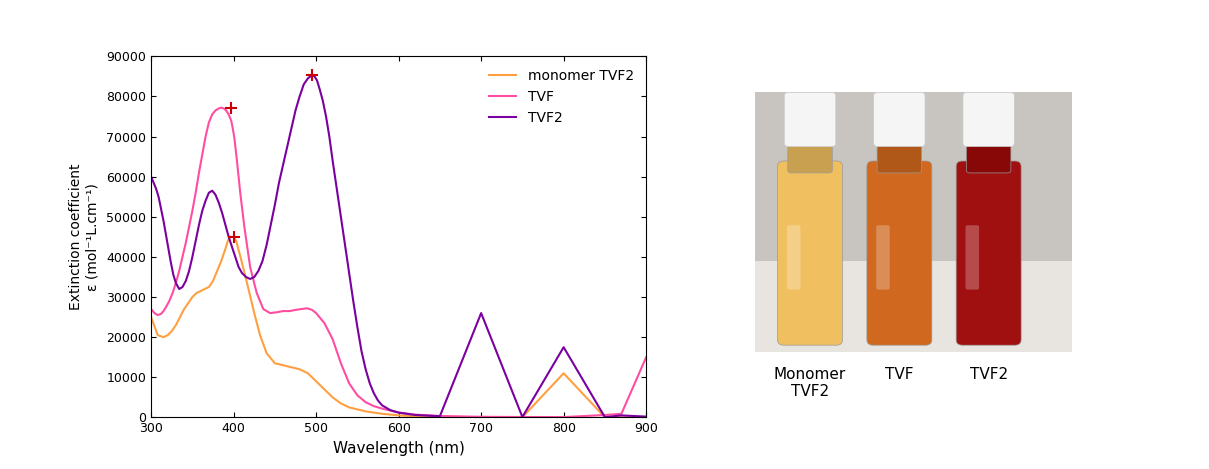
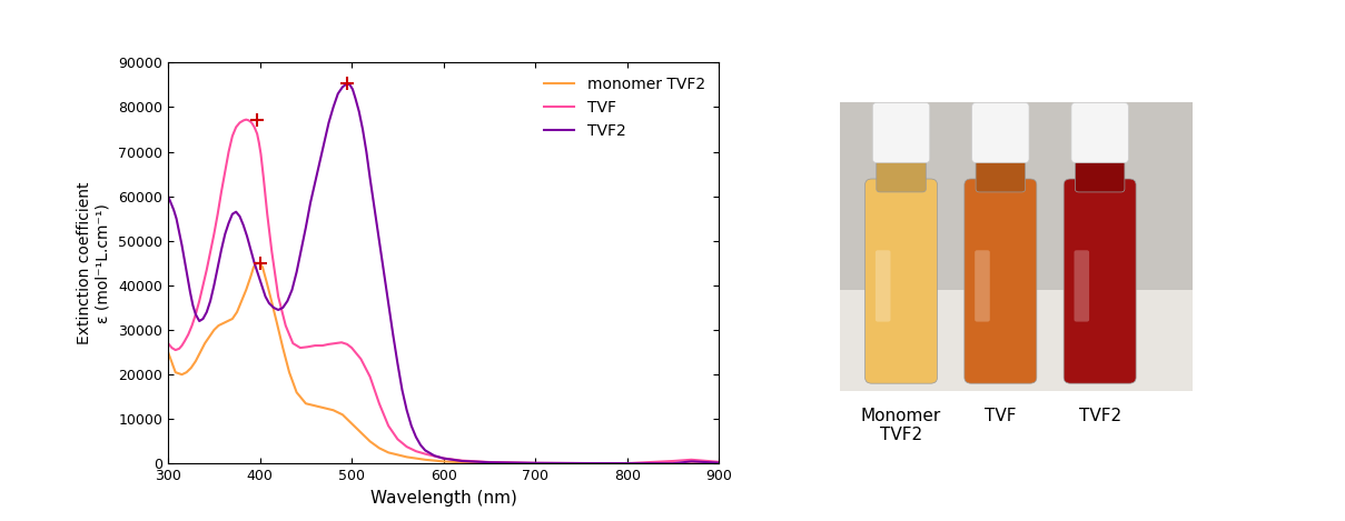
TVF2/700: 26000 -> 200
monomer TVF2/800: 11000 -> 0
TVF2/800: 17500 -> 100
TVF/900: 15000 -> 400
